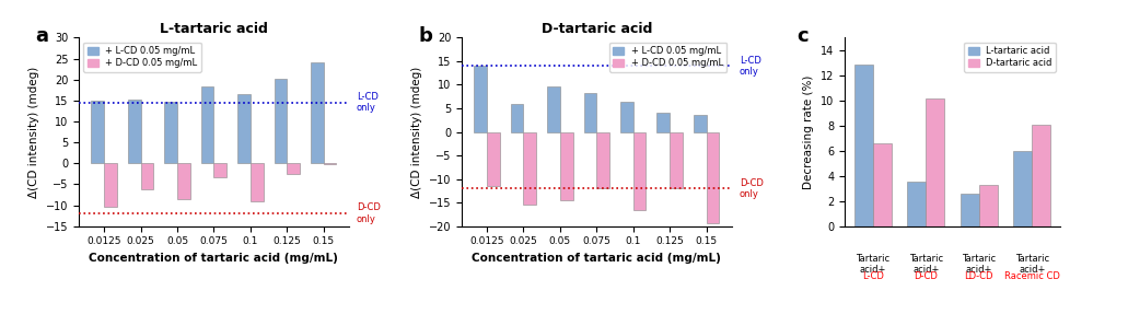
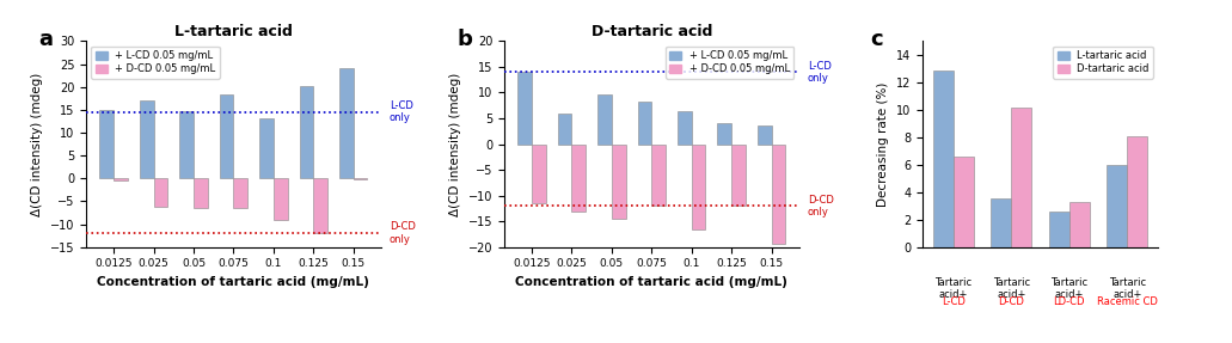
L-tartaric acid/+ D-CD 0.05 mg/mL/0.0125: -10.3 -> -0.5
L-tartaric acid/+ L-CD 0.05 mg/mL/0.025: 15.2 -> 17.0
L-tartaric acid/+ D-CD 0.05 mg/mL/0.05: -8.5 -> -6.5
L-tartaric acid/+ D-CD 0.05 mg/mL/0.075: -3.3 -> -6.5
L-tartaric acid/+ L-CD 0.05 mg/mL/0.1: 16.5 -> 13.0
L-tartaric acid/+ D-CD 0.05 mg/mL/0.125: -2.5 -> -12.0
D-tartaric acid/+ D-CD 0.05 mg/mL/0.025: -15.5 -> -13.0
